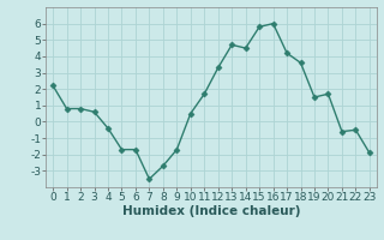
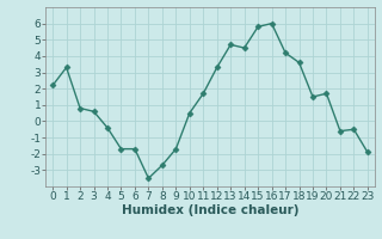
1: 0.8 -> 3.3
